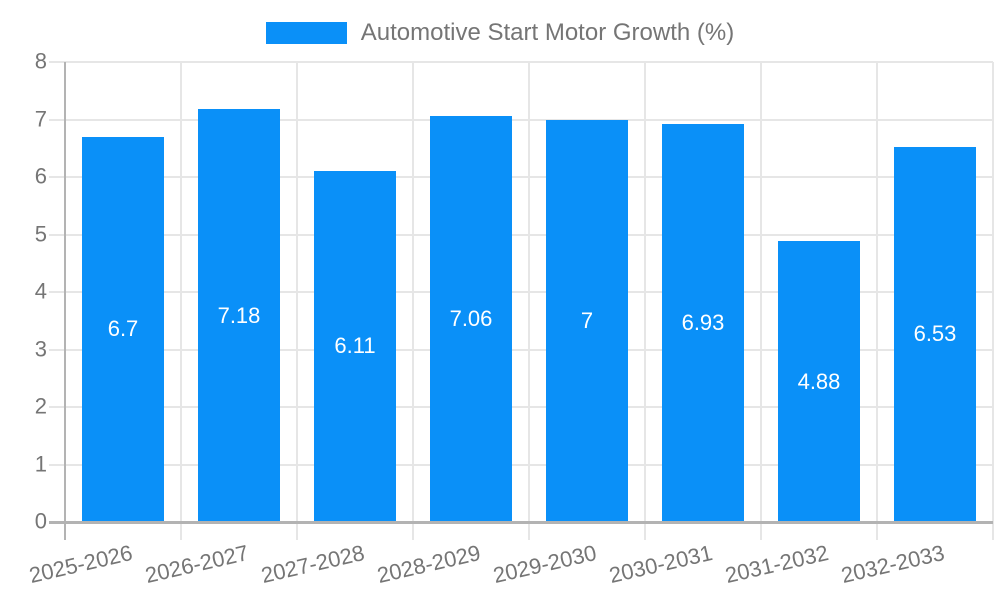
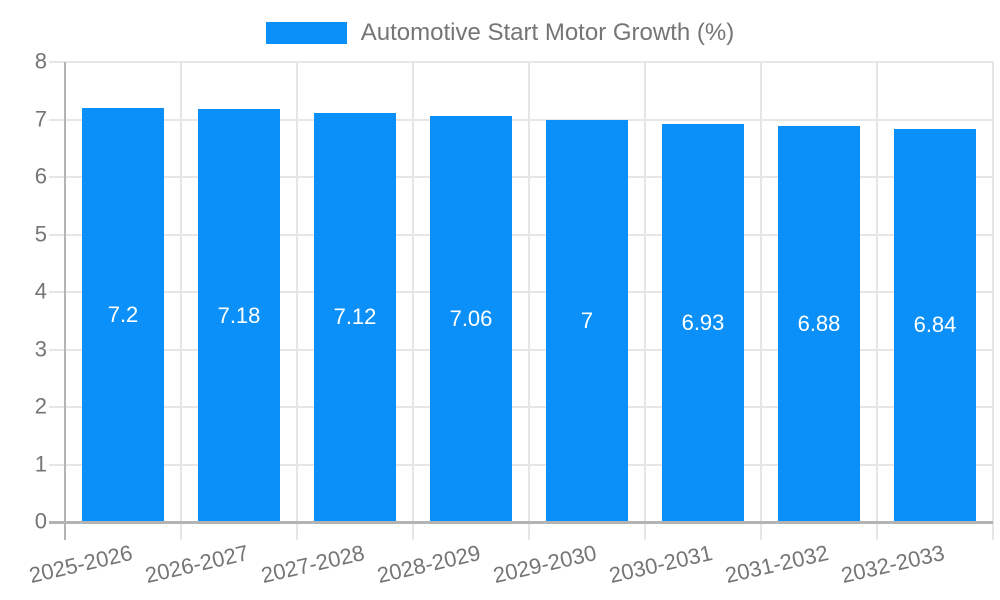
2025-2026: 6.7 -> 7.2
2027-2028: 6.11 -> 7.12
2031-2032: 4.88 -> 6.88
2032-2033: 6.53 -> 6.84
